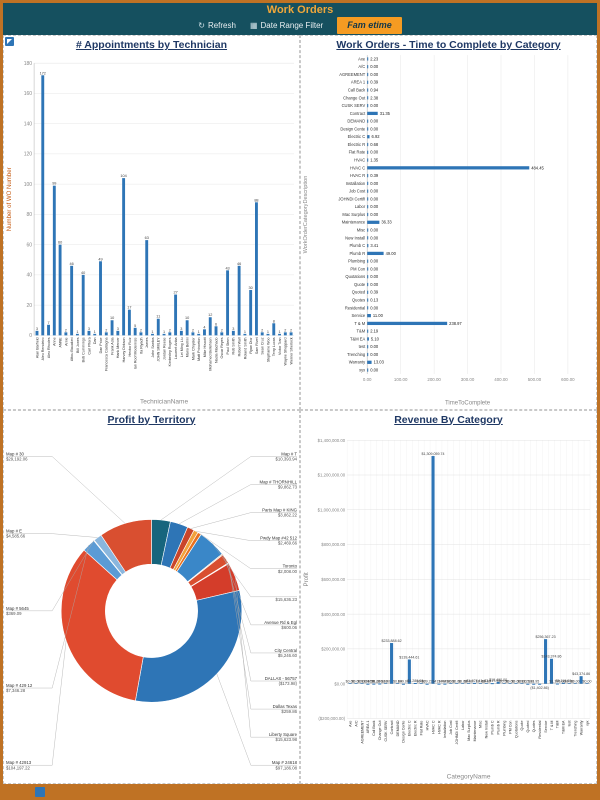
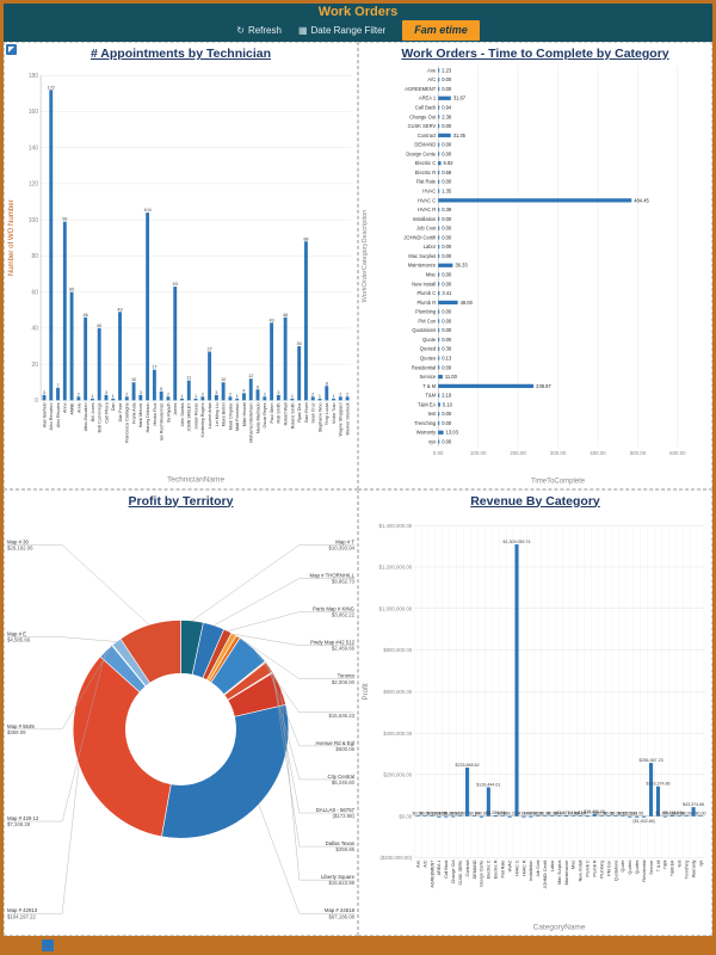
Work Orders - Time to Complete by Category/AREA 1: 0.39 -> 31.67
